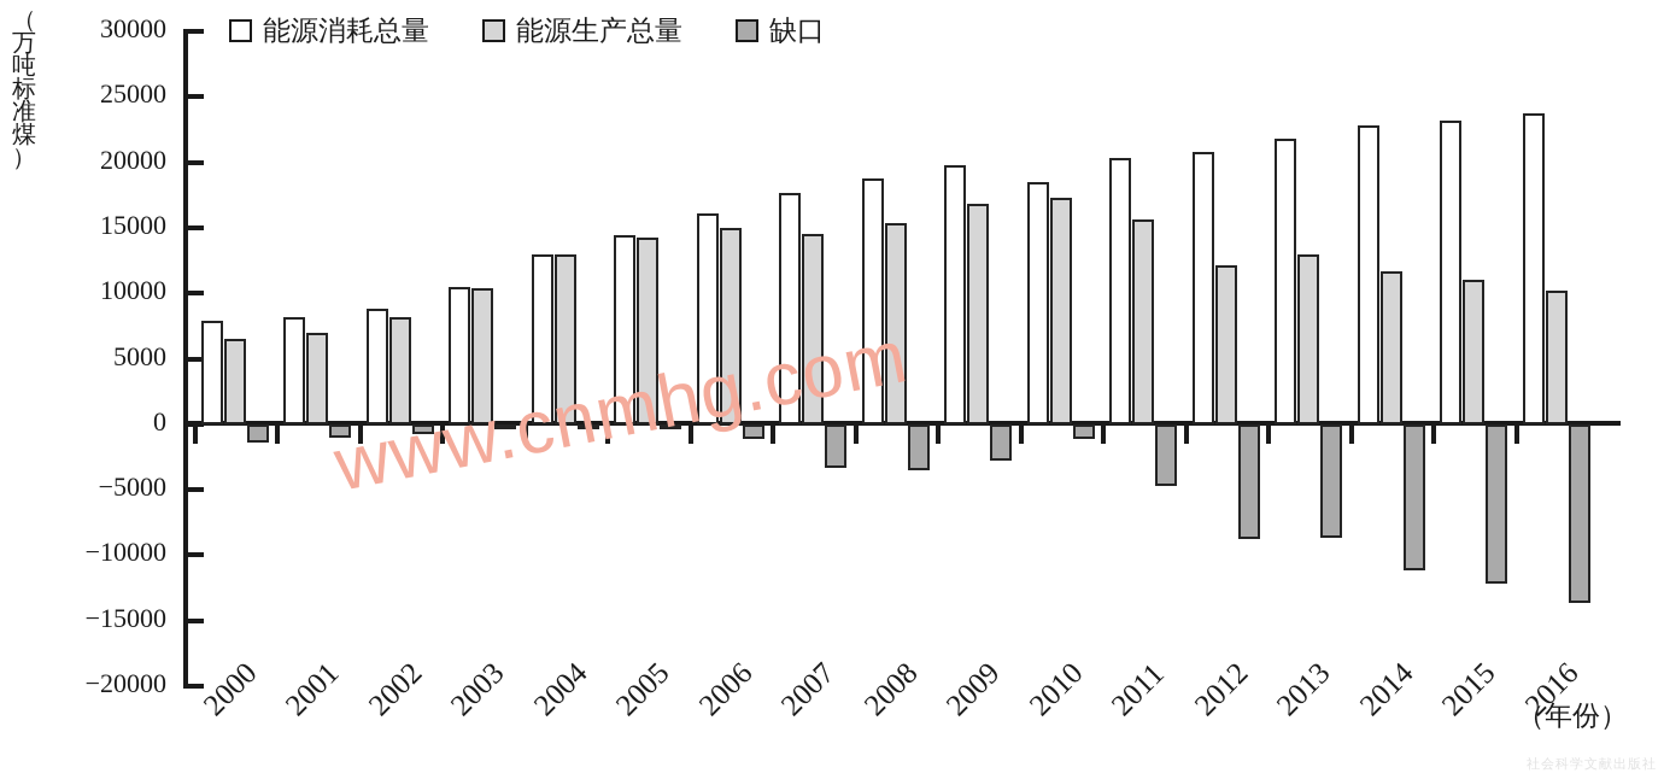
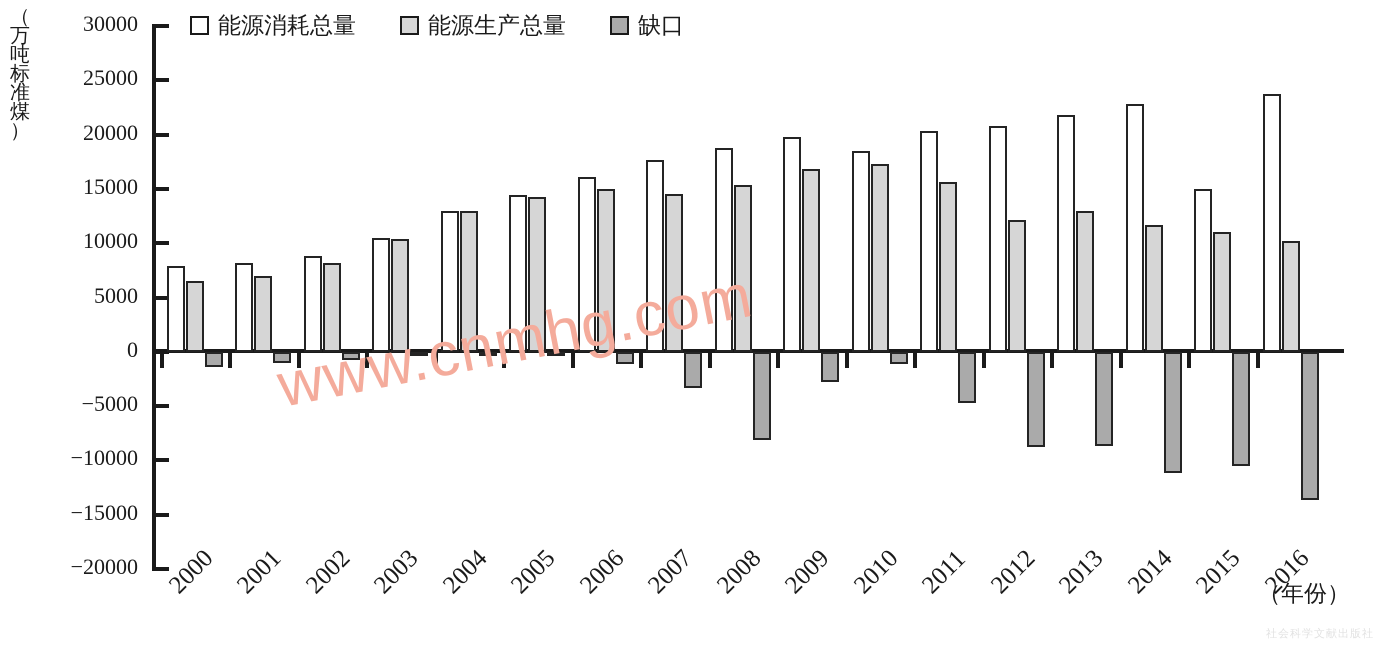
缺口/2008: -3500 -> -8100
能源消耗总量/2015: 23200 -> 15000
缺口/2015: -12200 -> -10500
